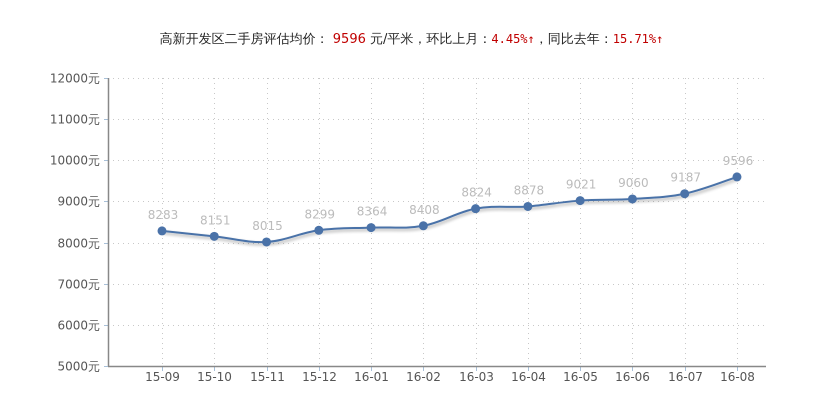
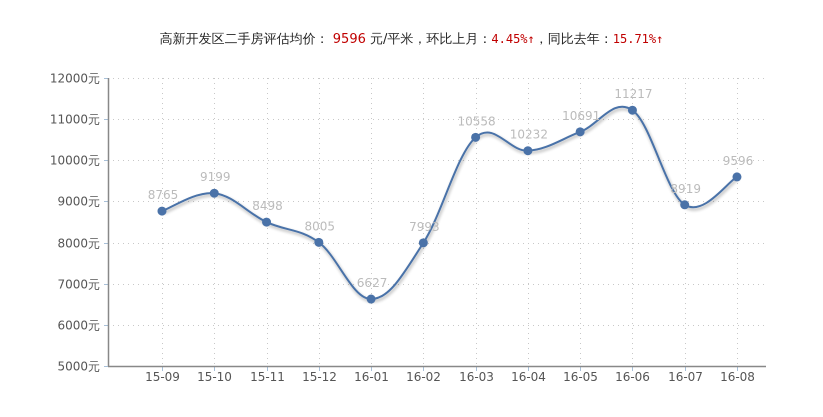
15-09: 8283 -> 8765
15-10: 8151 -> 9199
15-11: 8015 -> 8498
15-12: 8299 -> 8005
16-01: 8364 -> 6627
16-02: 8408 -> 7993
16-03: 8824 -> 10558
16-04: 8878 -> 10232
16-05: 9021 -> 10691
16-06: 9060 -> 11217
16-07: 9187 -> 8919
